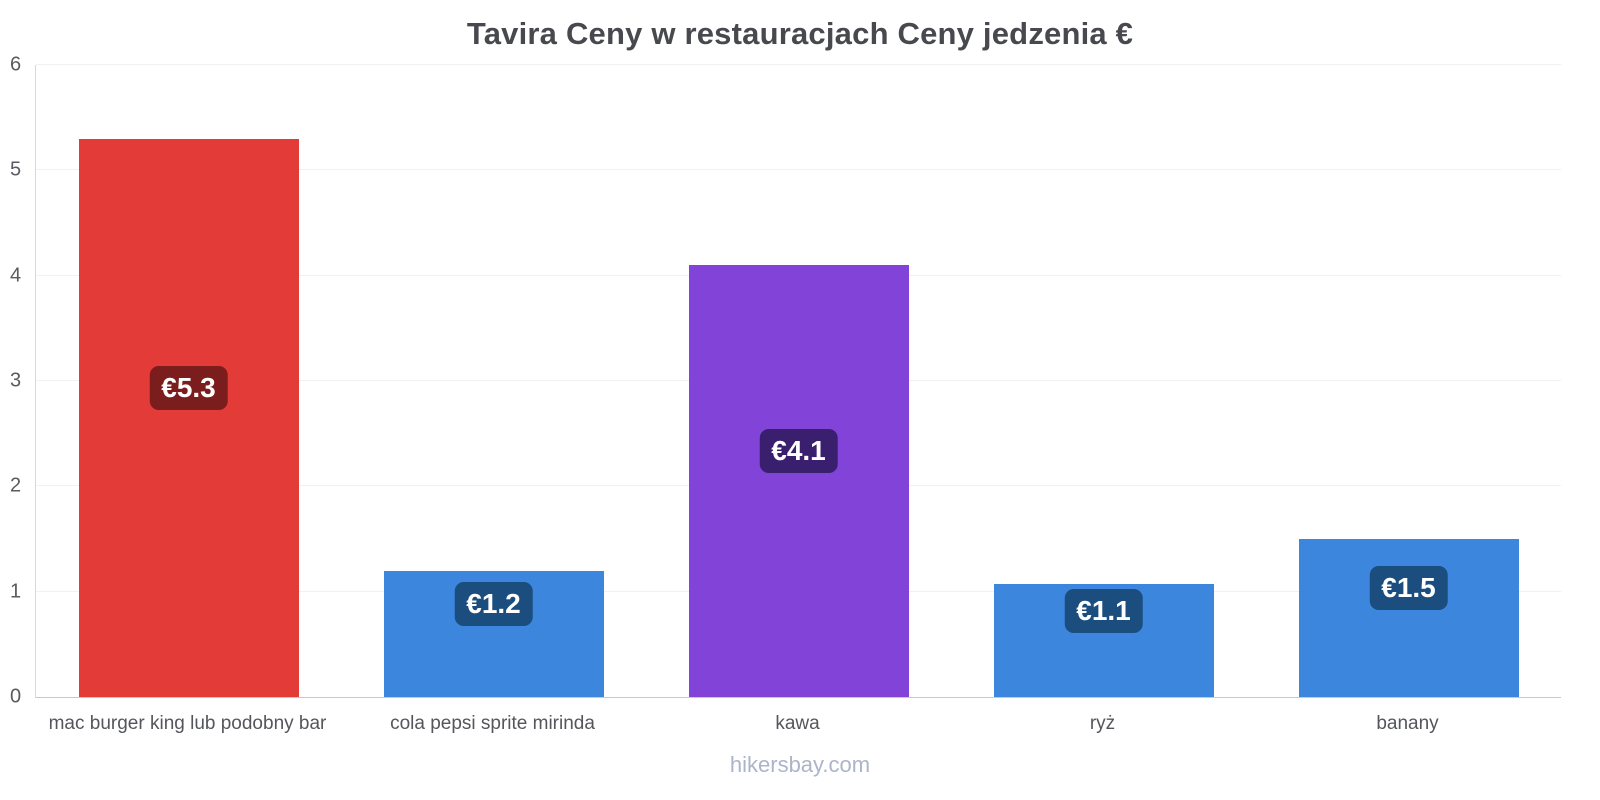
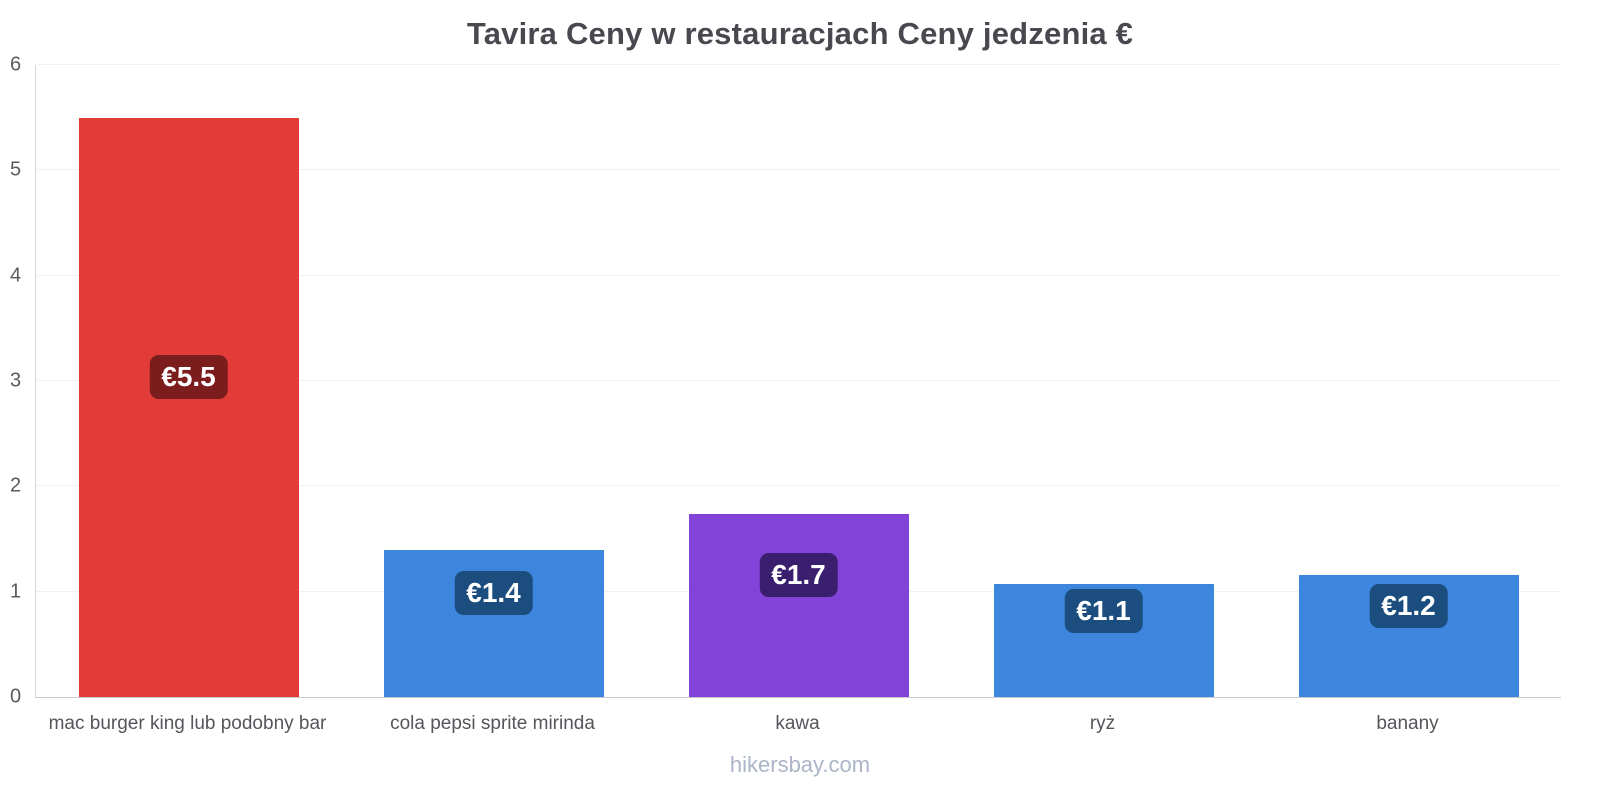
mac burger king lub podobny bar: €5.3 -> €5.5
cola pepsi sprite mirinda: €1.2 -> €1.4
kawa: €4.1 -> €1.7
banany: €1.5 -> €1.2
